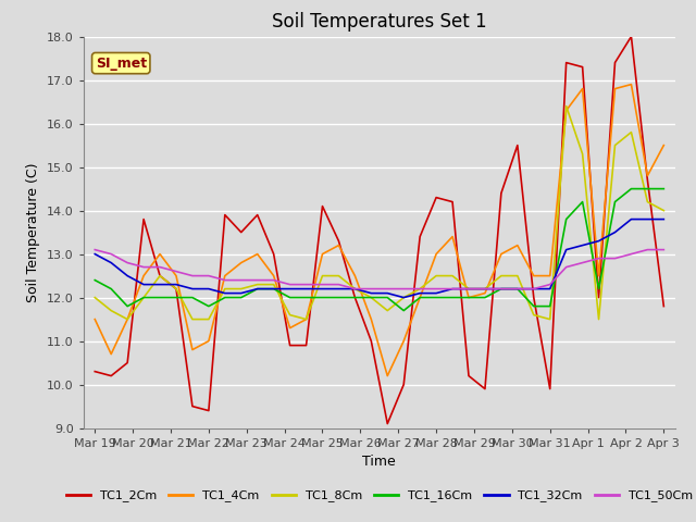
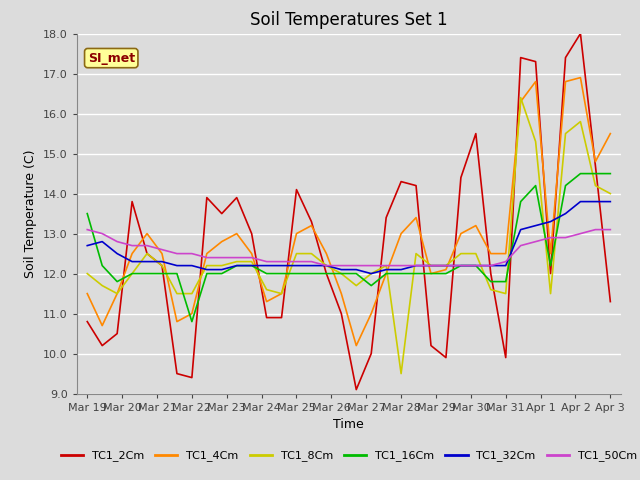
TC1_2Cm/Mar 19: 10.3 -> 10.8
TC1_16Cm/Mar 19: 12.4 -> 13.5
TC1_32Cm/Mar 19: 13.0 -> 12.7
TC1_16Cm/Mar 22: 11.8 -> 10.8
TC1_8Cm/Mar 28: 12.5 -> 9.5
TC1_2Cm/Apr 3: 11.8 -> 11.3
